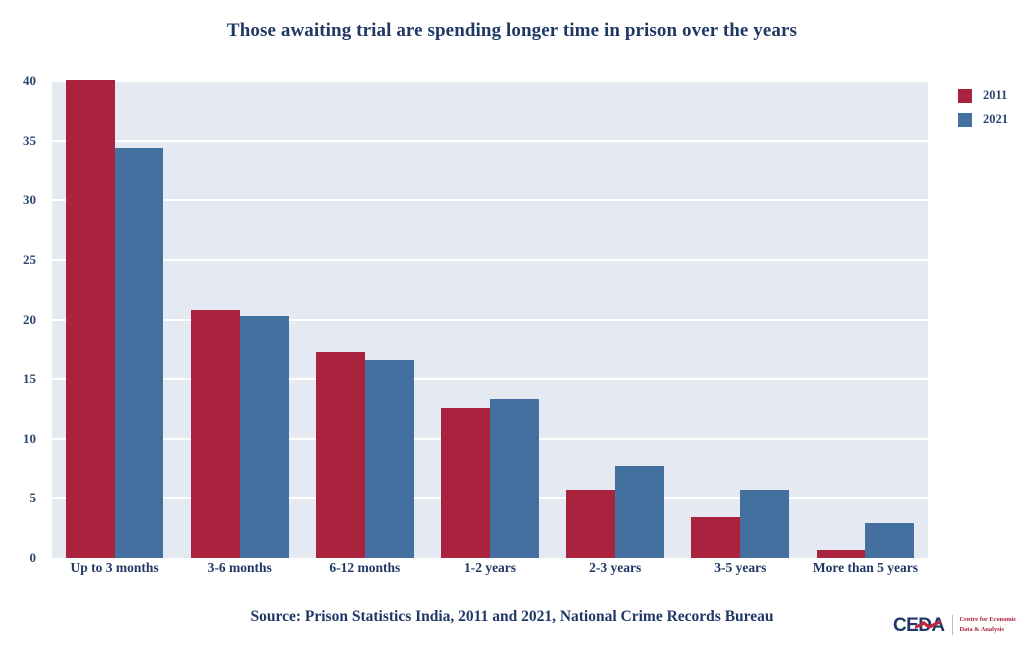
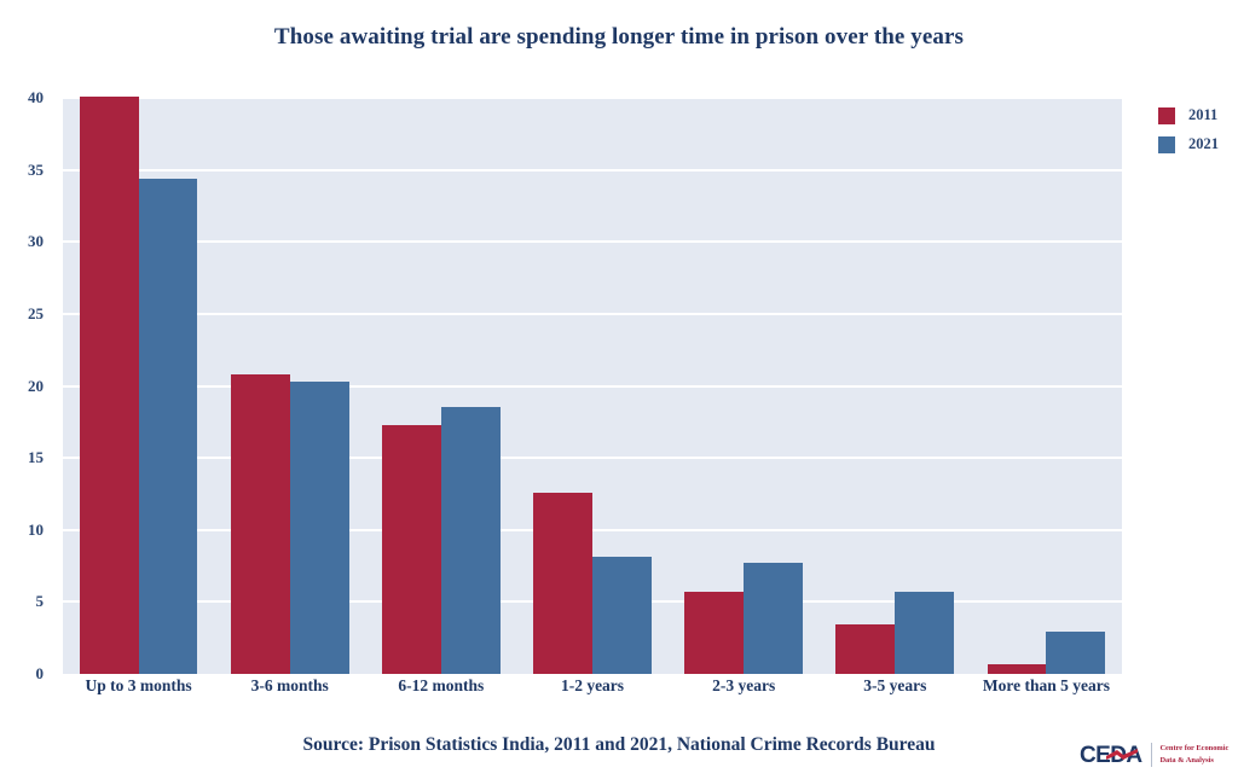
2021/6-12 months: 16.6 -> 18.5
2021/1-2 years: 13.3 -> 8.1
